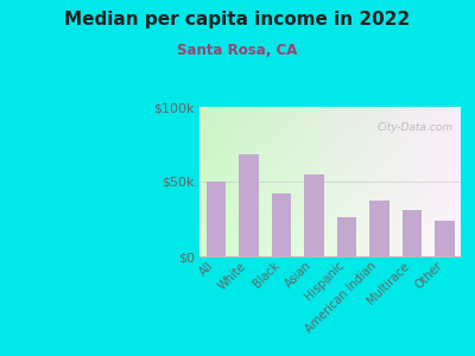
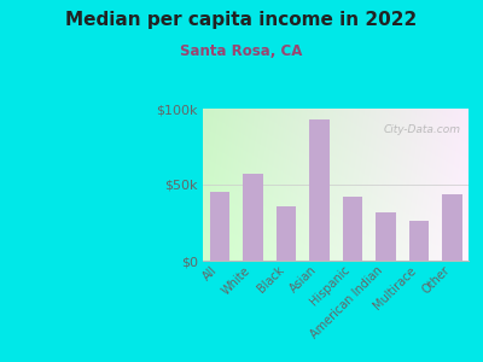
All: $50k -> $45k
White: $68k -> $57k
Black: $42k -> $36k
Asian: $55k -> $93k
Hispanic: $26k -> $42k
American Indian: $37k -> $32k
Multirace: $31k -> $26k
Other: $24k -> $44k
